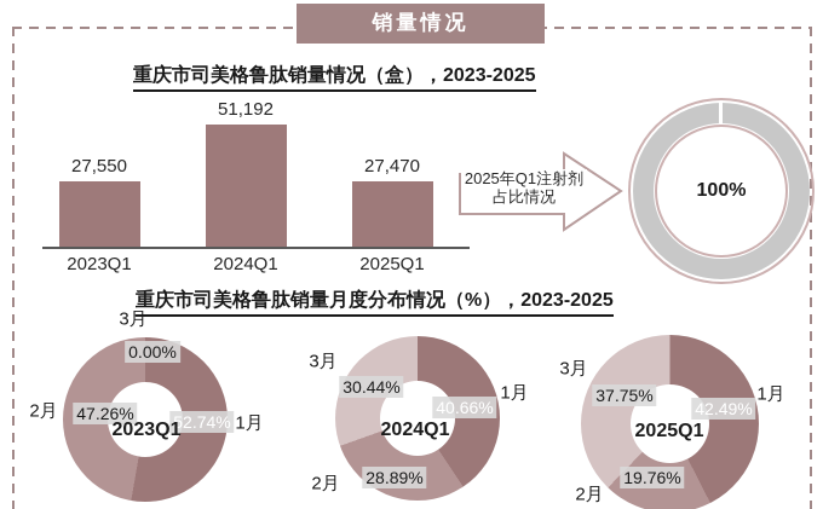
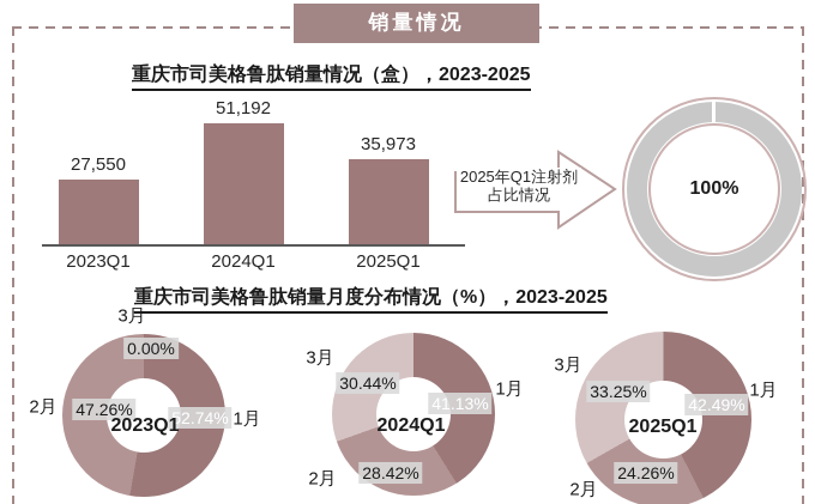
重庆市司美格鲁肽销量情况（盒），2023-2025/2025Q1: 27,470 -> 35,973
2024Q1/1月: 40.66% -> 41.13%
2024Q1/2月: 28.89% -> 28.42%
2025Q1/2月: 19.76% -> 24.26%
2025Q1/3月: 37.75% -> 33.25%
